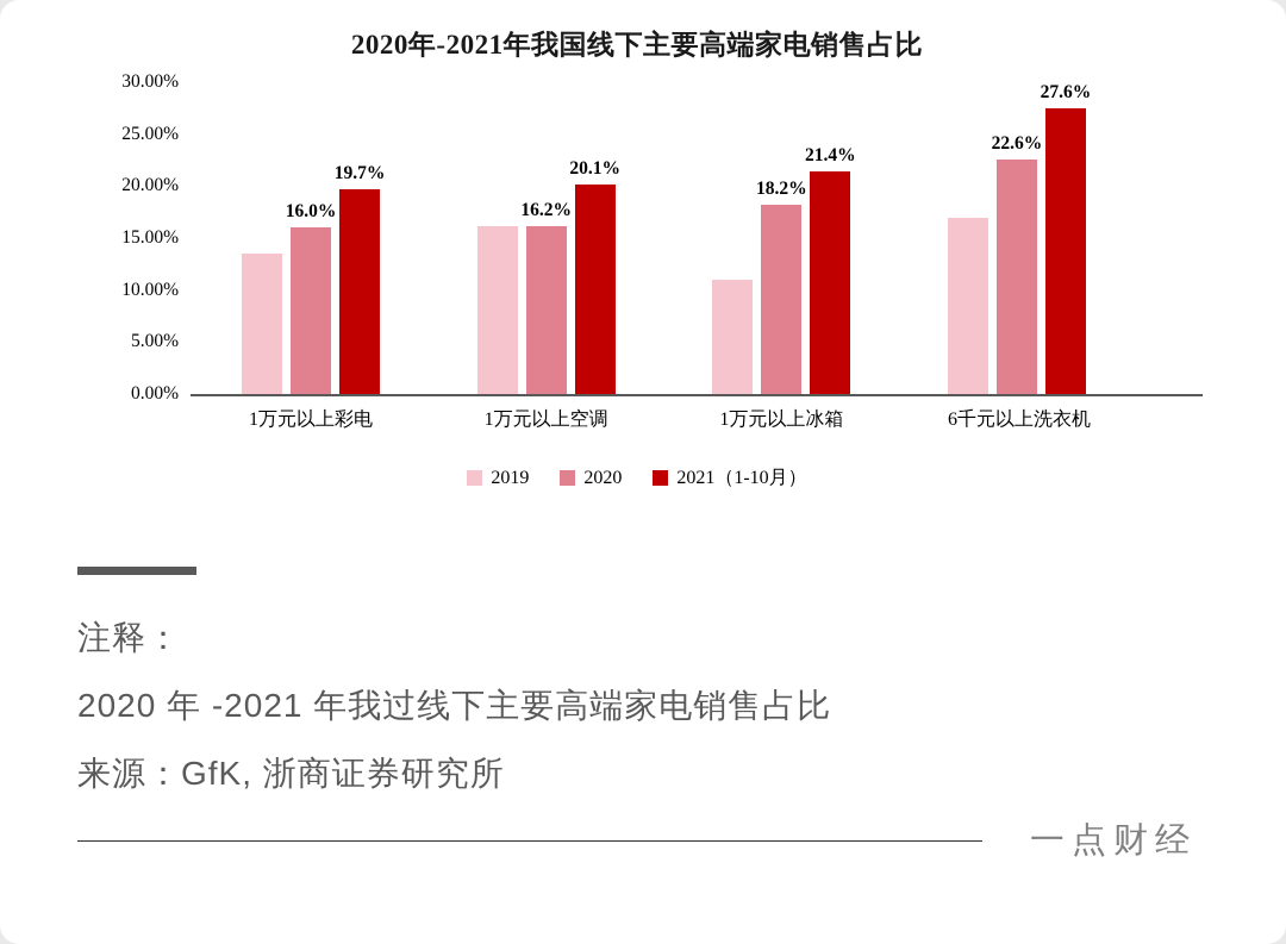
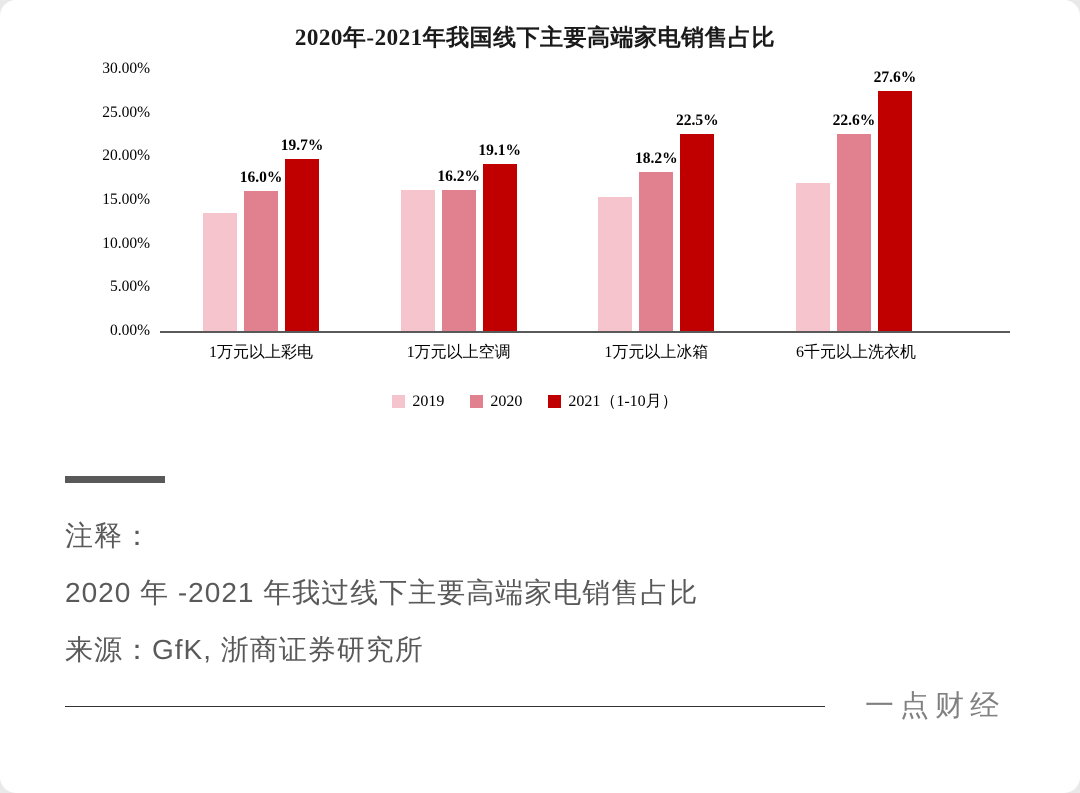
2021（1-10月）/1万元以上空调: 20.1% -> 19.1%
2019/1万元以上冰箱: 11% -> 15%
2021（1-10月）/1万元以上冰箱: 21.4% -> 22.5%
